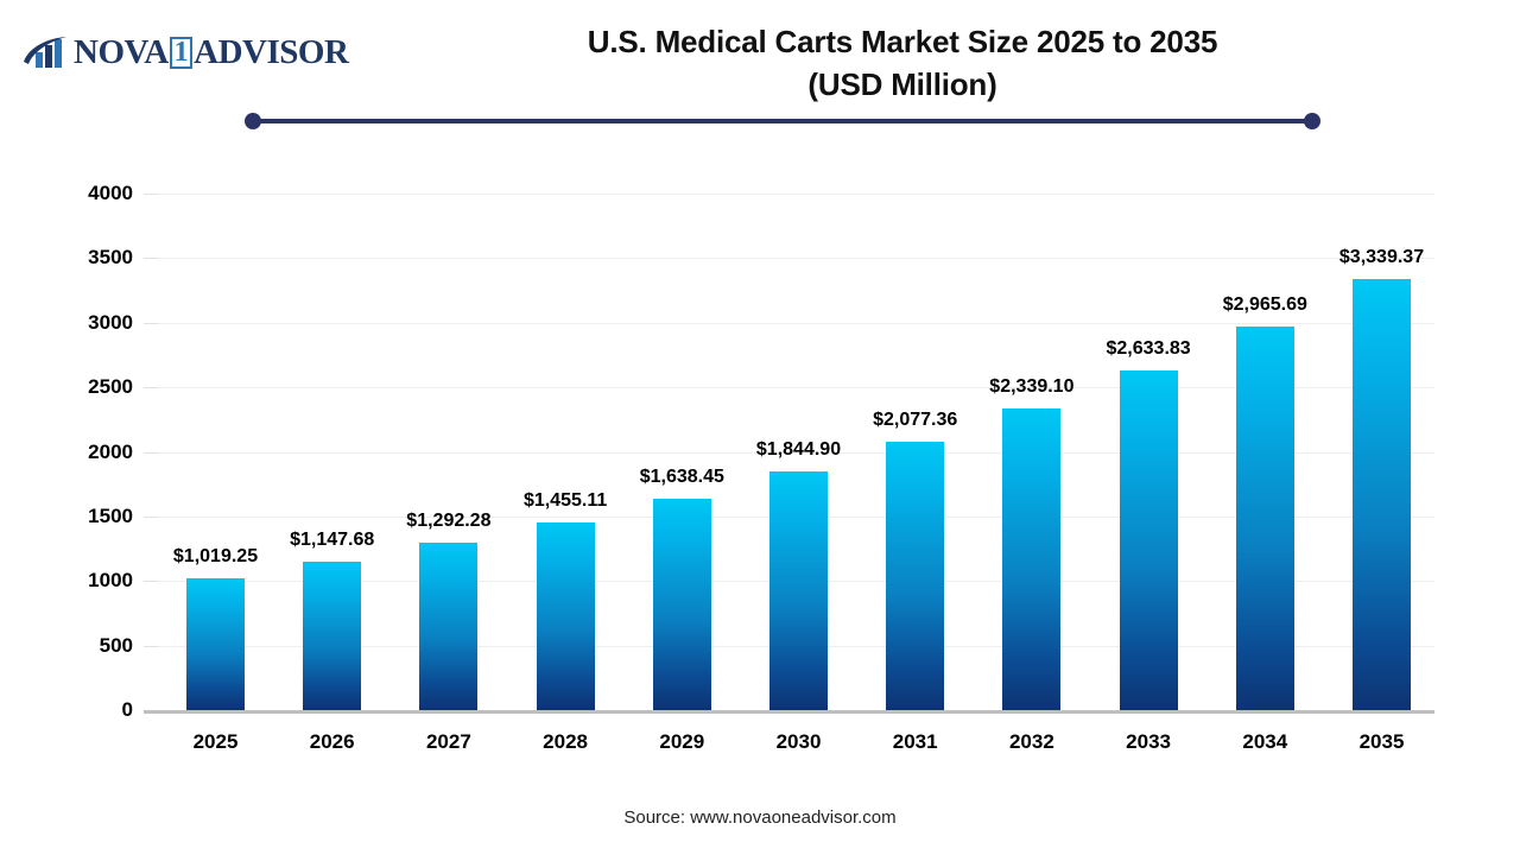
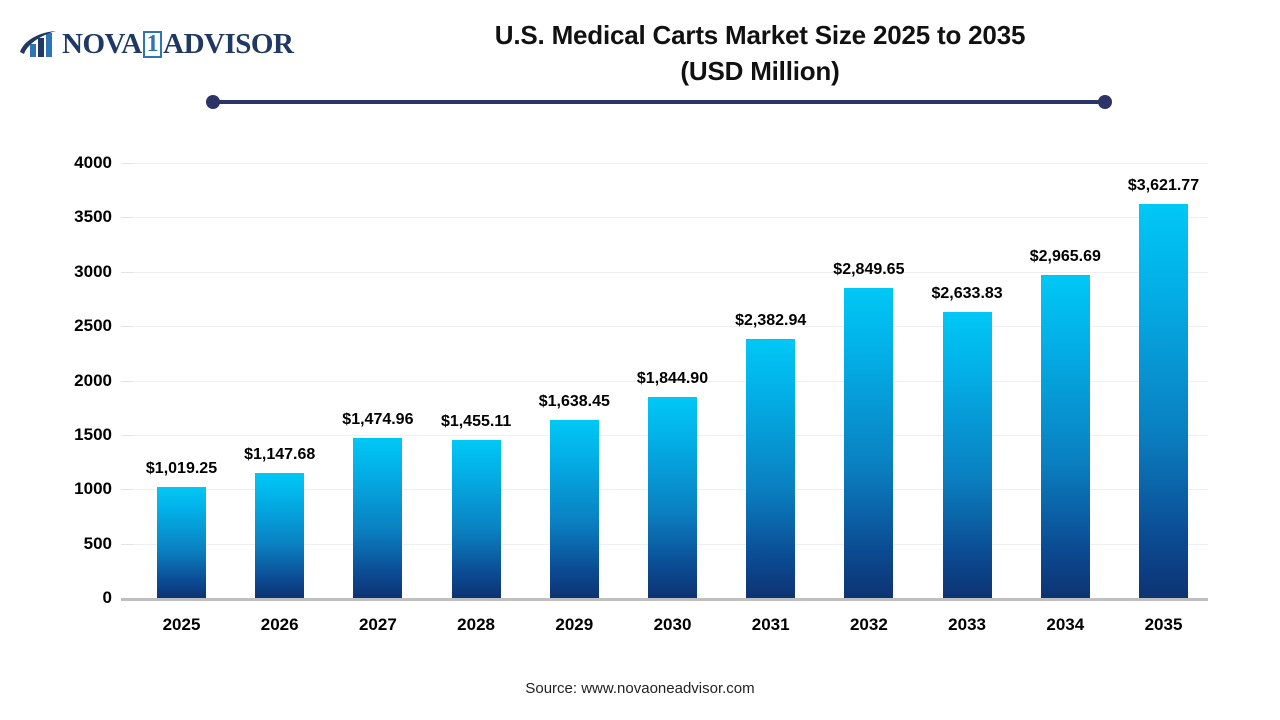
2027: $1,292.28 -> $1,474.96
2031: $2,077.36 -> $2,382.94
2032: $2,339.10 -> $2,849.65
2035: $3,339.37 -> $3,621.77
